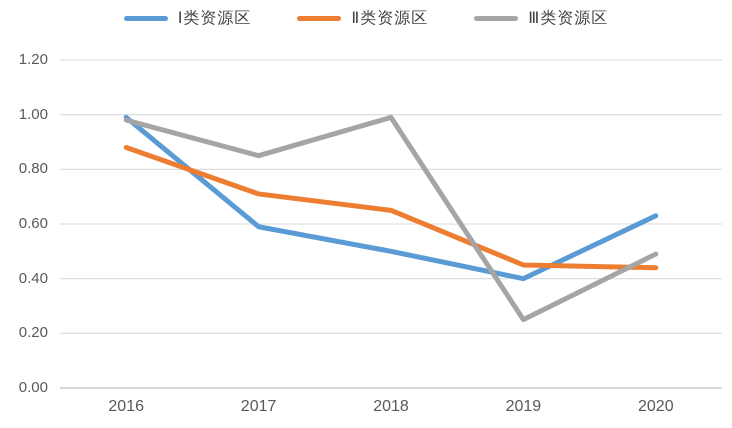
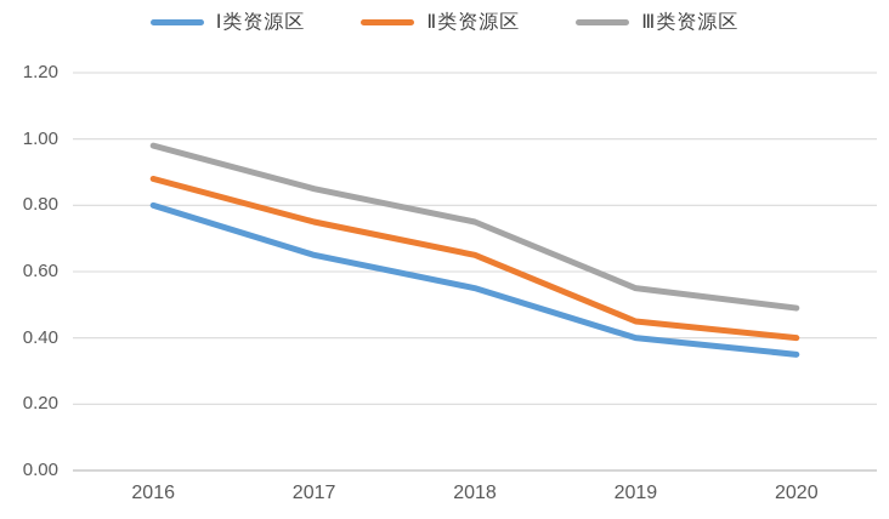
Ⅰ类资源区/2016: 0.99 -> 0.80
Ⅰ类资源区/2017: 0.59 -> 0.65
Ⅱ类资源区/2017: 0.71 -> 0.75
Ⅰ类资源区/2018: 0.50 -> 0.55
Ⅲ类资源区/2018: 0.99 -> 0.75
Ⅲ类资源区/2019: 0.25 -> 0.55
Ⅰ类资源区/2020: 0.63 -> 0.35
Ⅱ类资源区/2020: 0.44 -> 0.40
